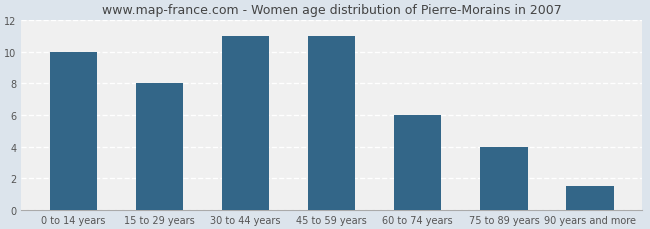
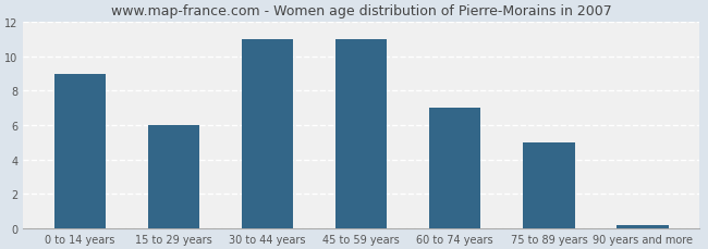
0 to 14 years: 10.0 -> 9.0
15 to 29 years: 8.0 -> 6.0
60 to 74 years: 6.0 -> 7.0
75 to 89 years: 4.0 -> 5.0
90 years and more: 1.5 -> 0.2
